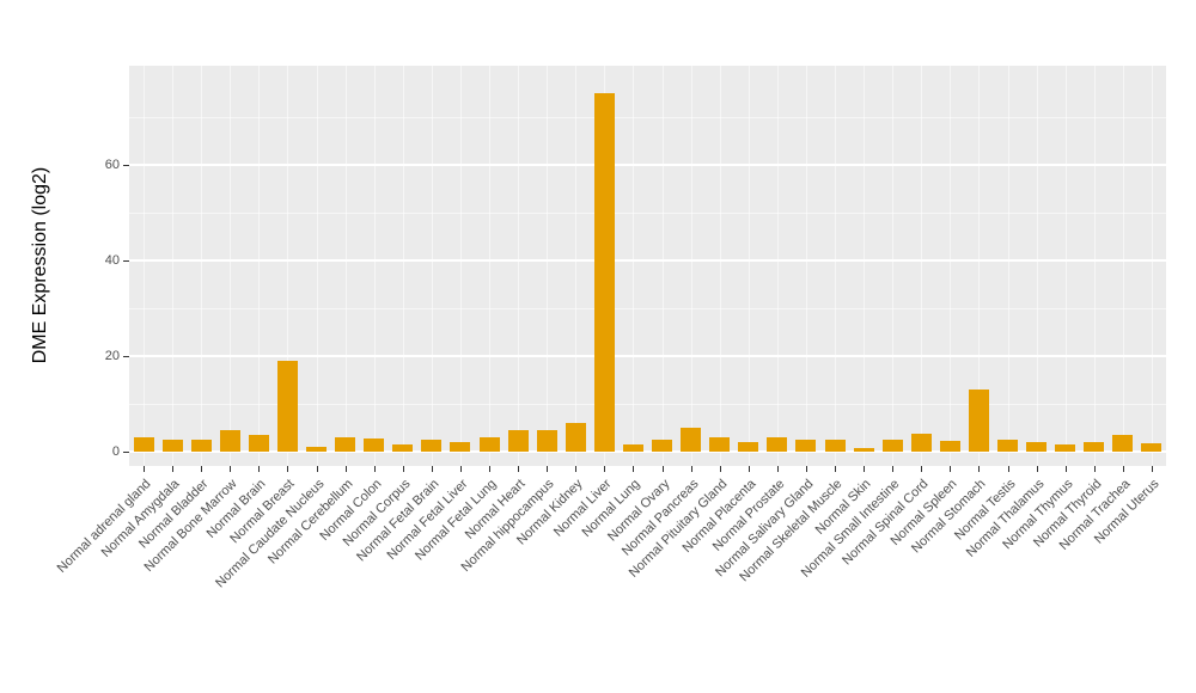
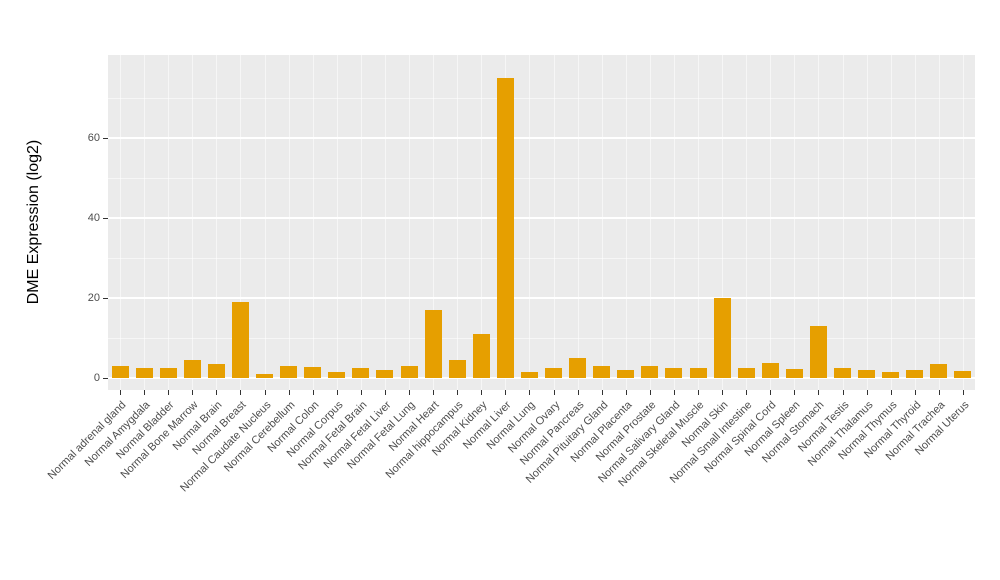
Normal Heart: 4 -> 17
Normal Kidney: 6 -> 11
Normal Skin: 1 -> 20
